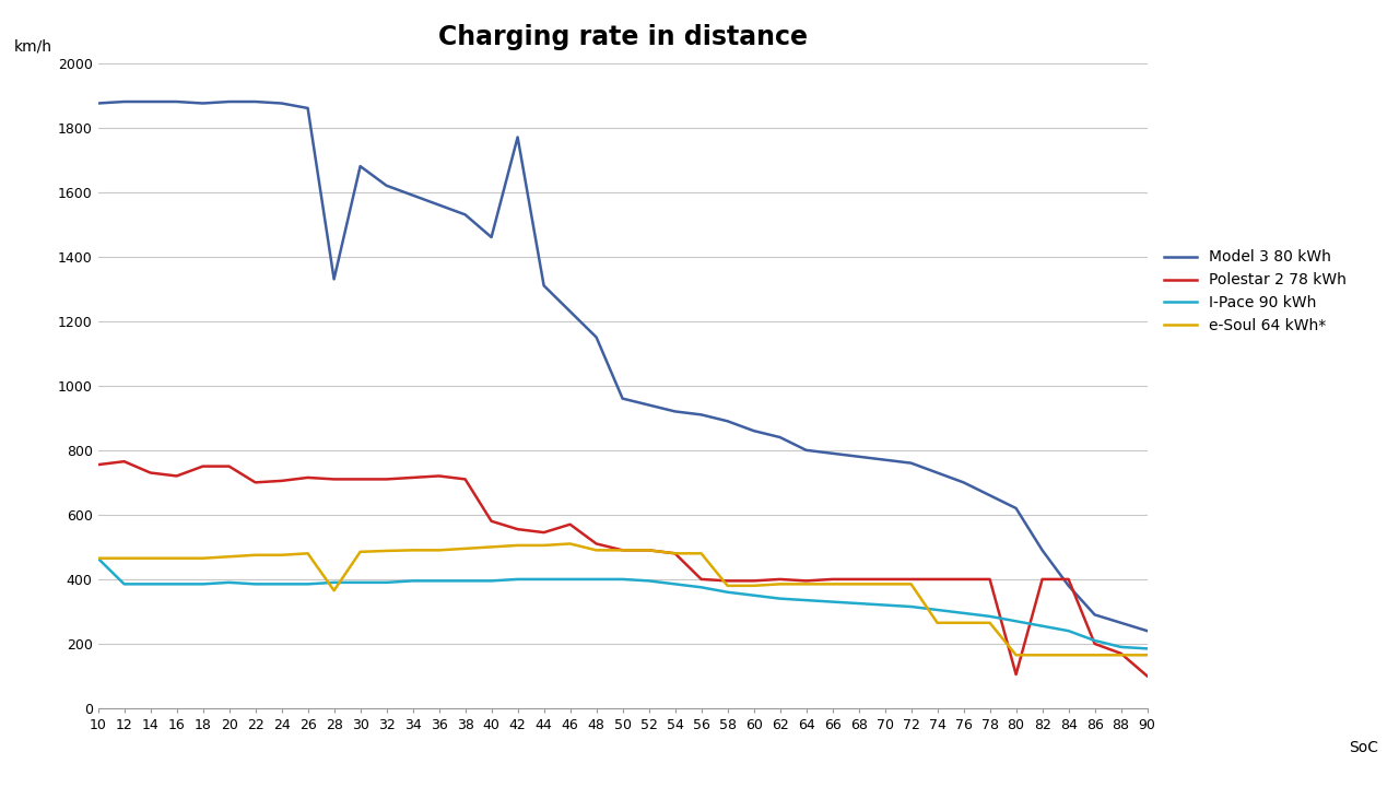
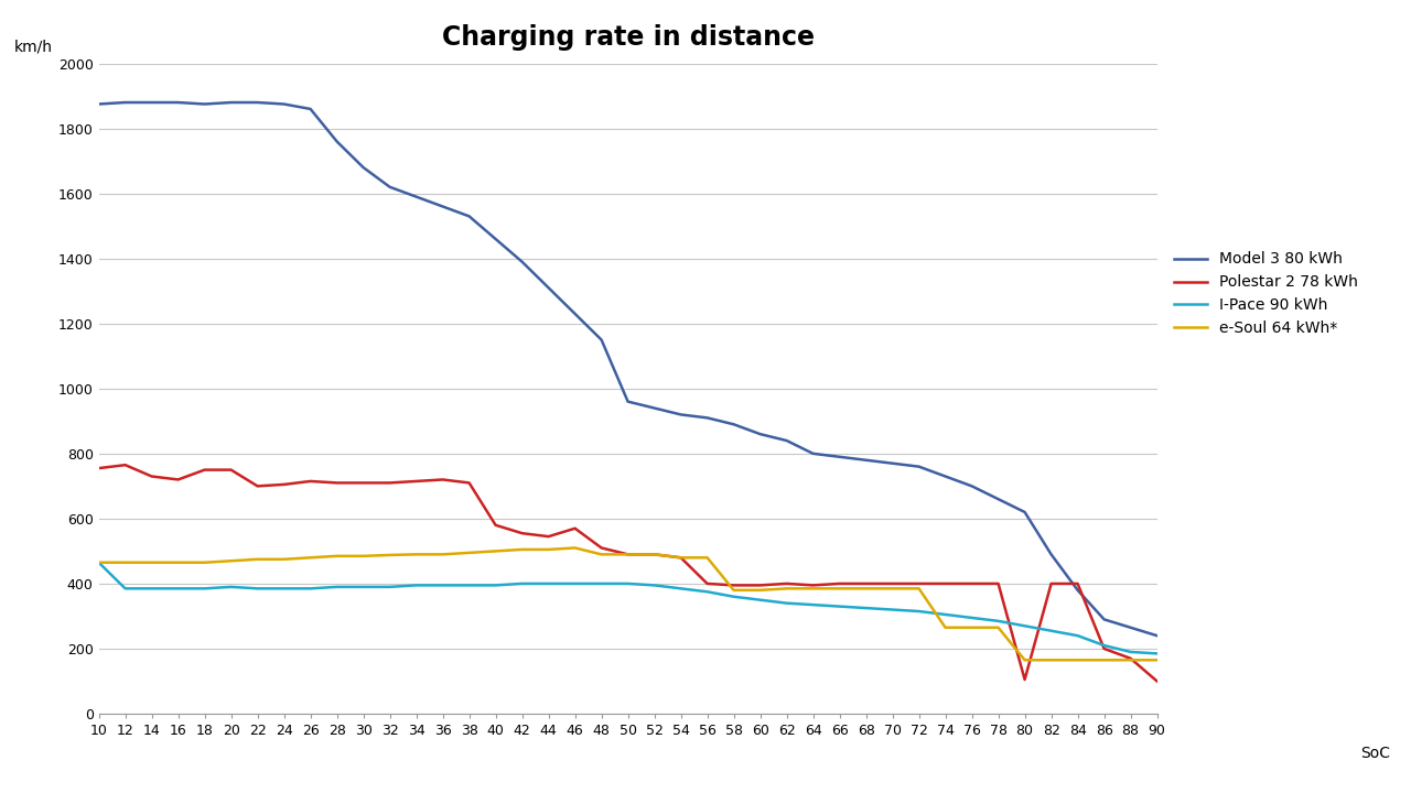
Model 3 80 kWh/28: 1330 -> 1760
e-Soul 64 kWh*/28: 365 -> 485
Model 3 80 kWh/42: 1770 -> 1390
